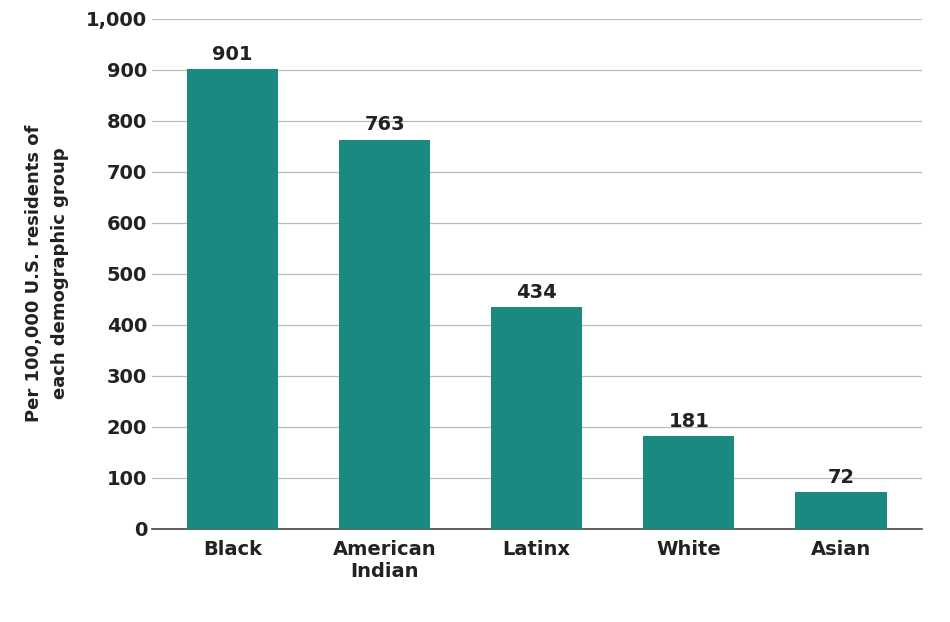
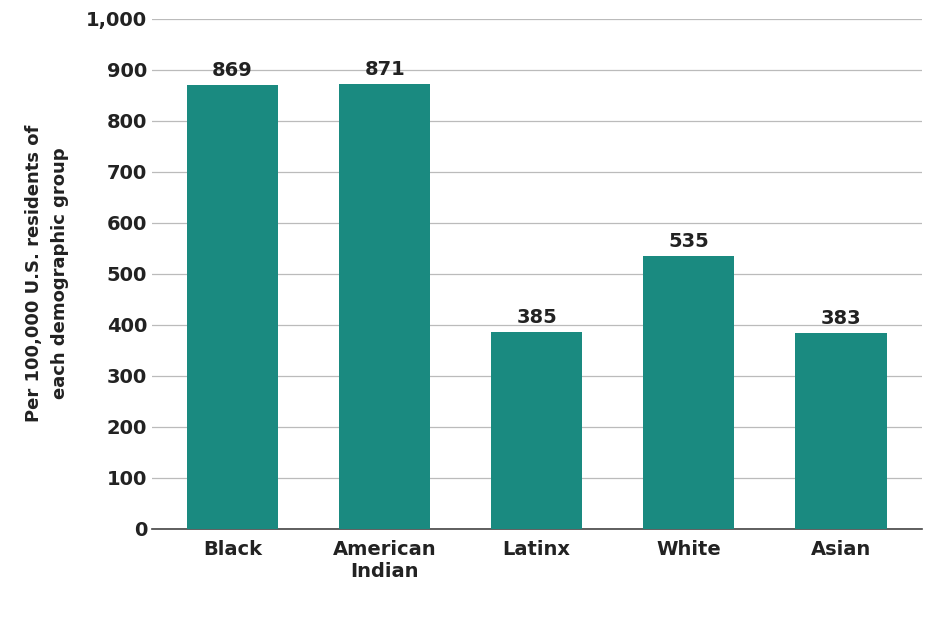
Black: 901 -> 869
American Indian: 763 -> 871
Latinx: 434 -> 385
White: 181 -> 535
Asian: 72 -> 383
